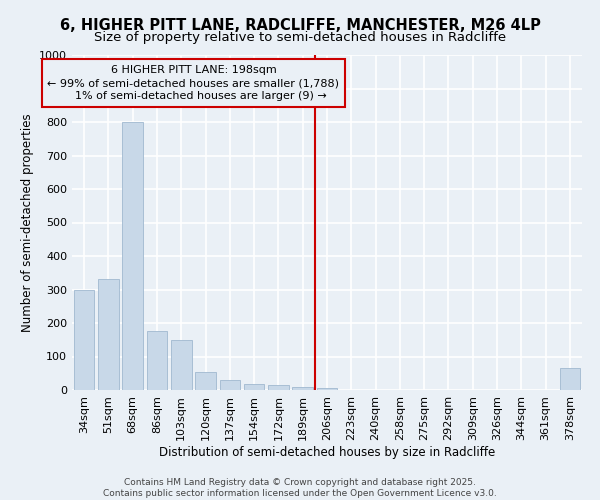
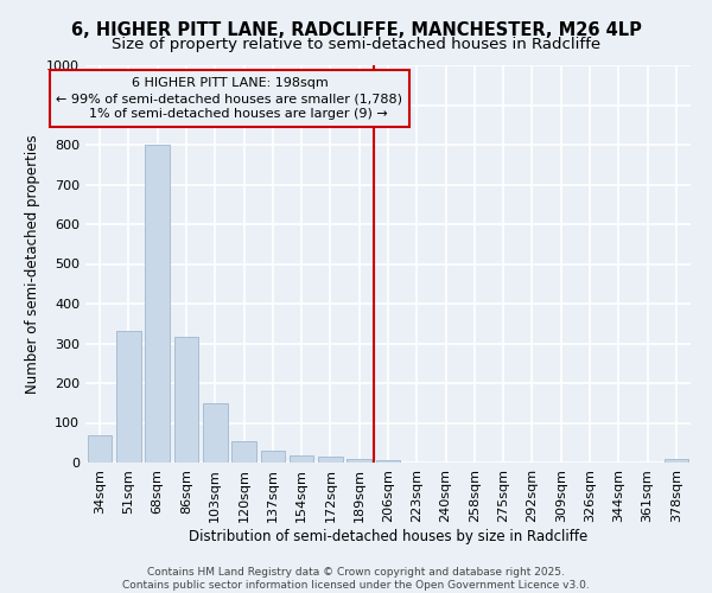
34sqm: 300 -> 70
86sqm: 175 -> 315
378sqm: 65 -> 8
